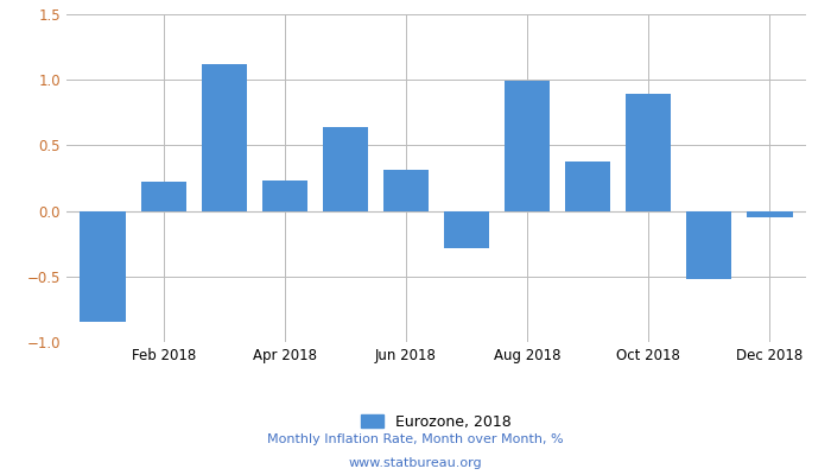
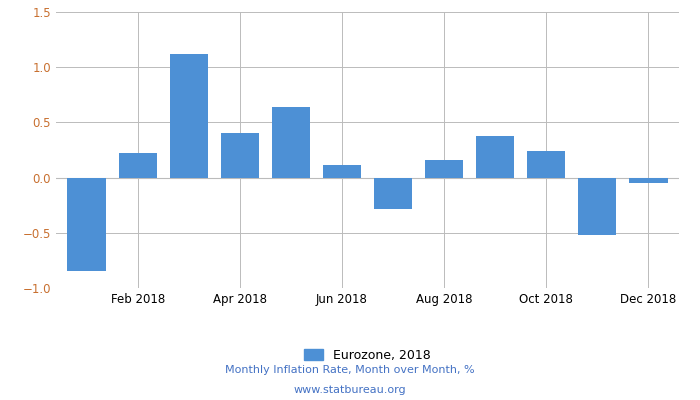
Apr 2018: 0.23 -> 0.40
Jun 2018: 0.31 -> 0.11
Aug 2018: 0.99 -> 0.16
Oct 2018: 0.89 -> 0.24
